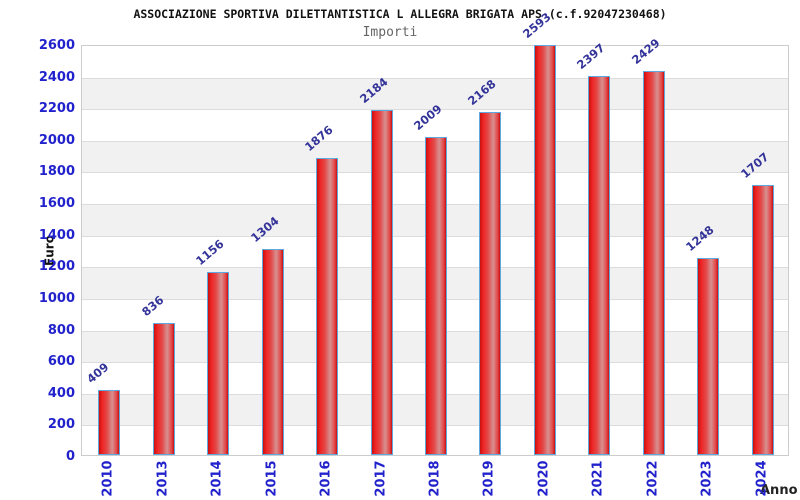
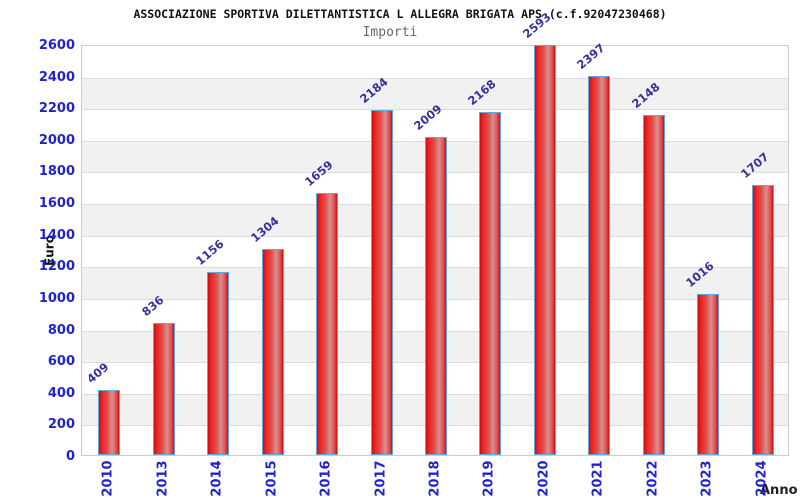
2016: 1876 -> 1659
2022: 2429 -> 2148
2023: 1248 -> 1016
